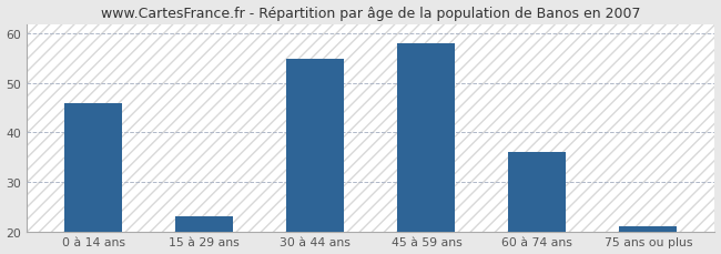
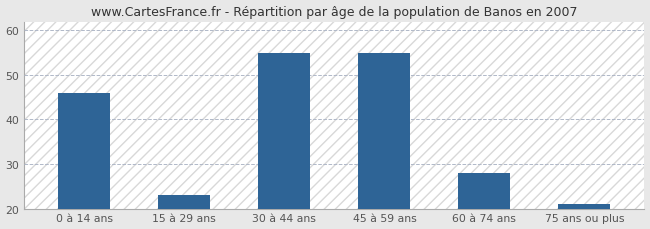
45 à 59 ans: 58 -> 55
60 à 74 ans: 36 -> 28
